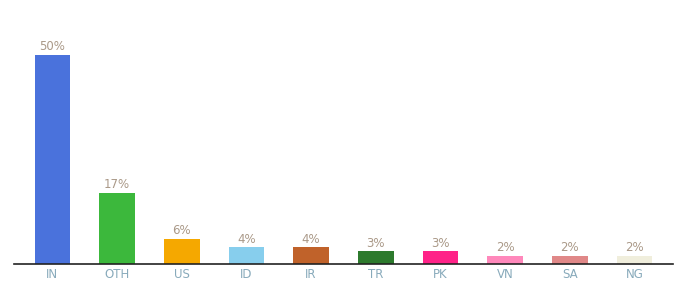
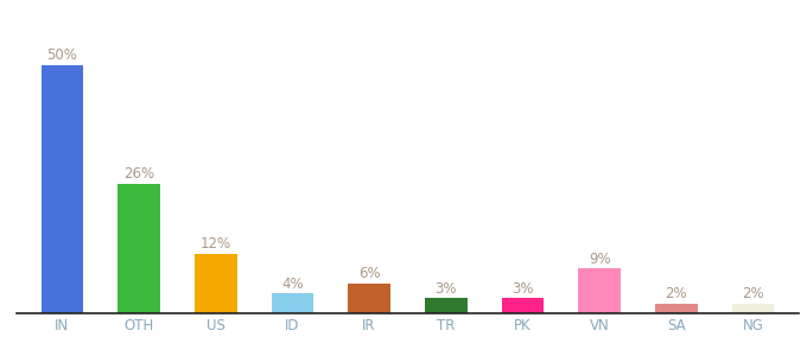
OTH: 17% -> 26%
US: 6% -> 12%
IR: 4% -> 6%
VN: 2% -> 9%
